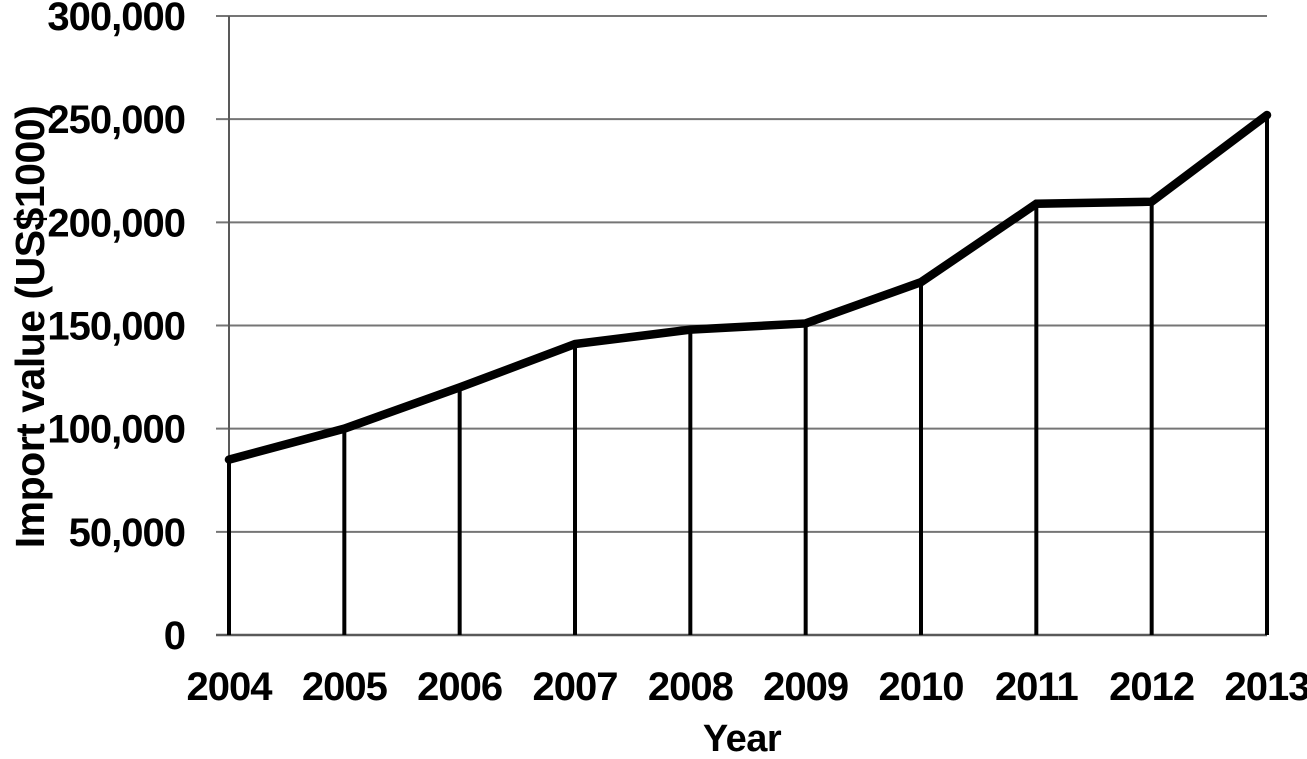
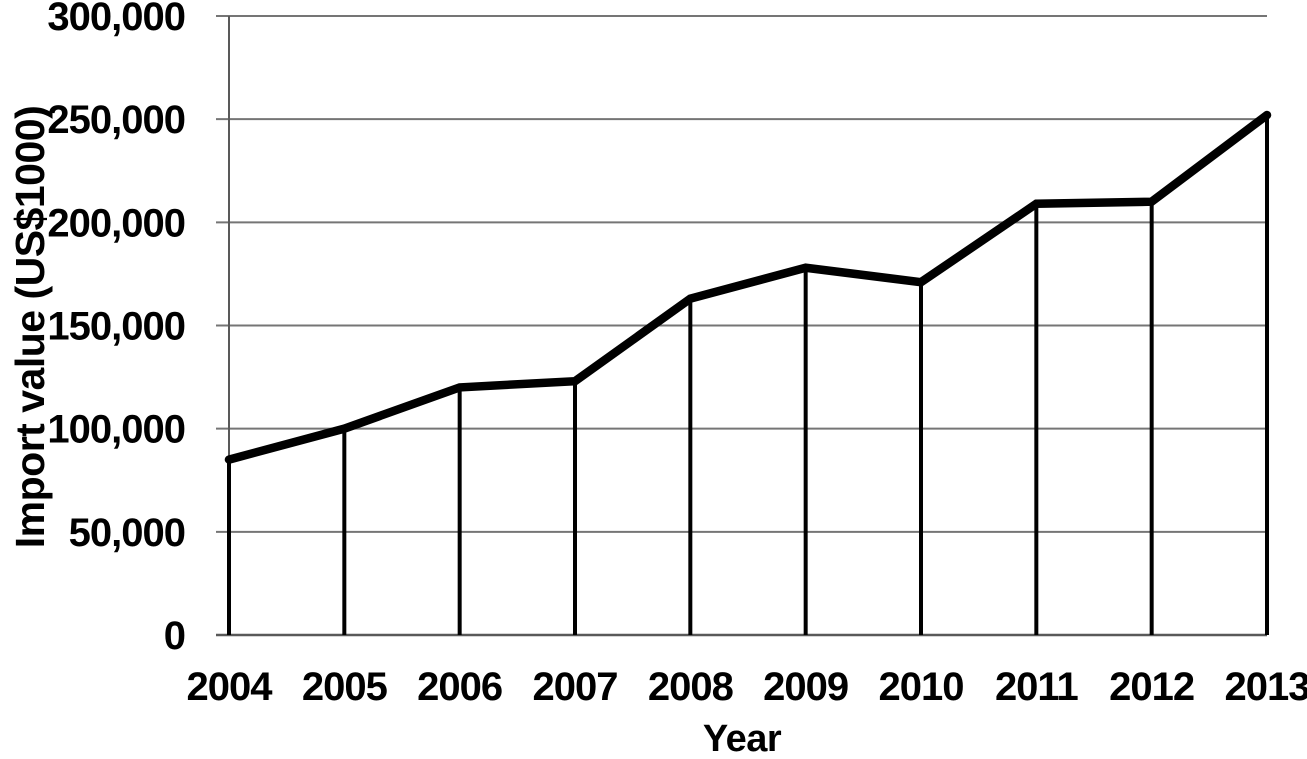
2007: 141000 -> 123000
2008: 148000 -> 163000
2009: 151000 -> 178000
